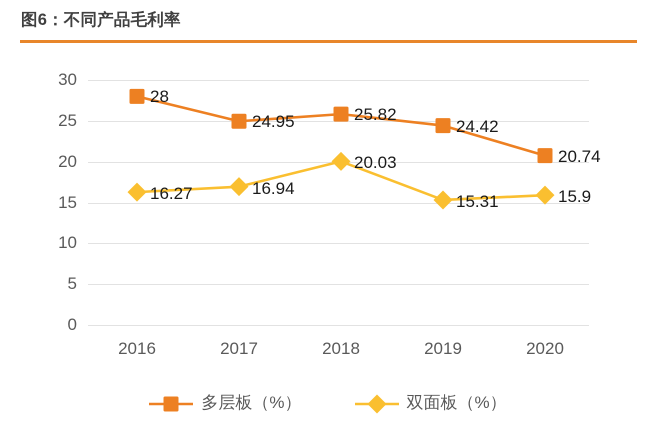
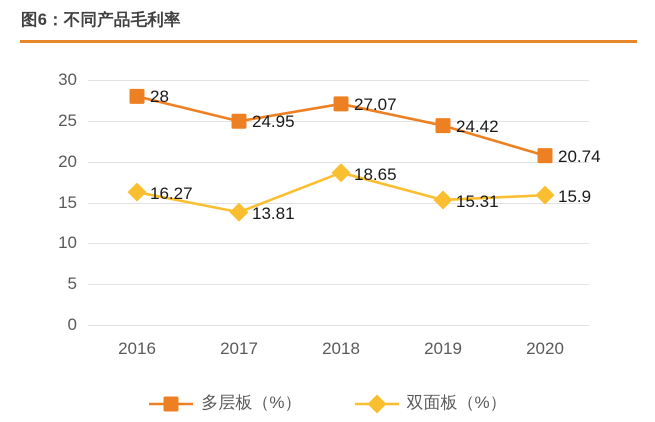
双面板（%）/2017: 16.94 -> 13.81
多层板（%）/2018: 25.82 -> 27.07
双面板（%）/2018: 20.03 -> 18.65
